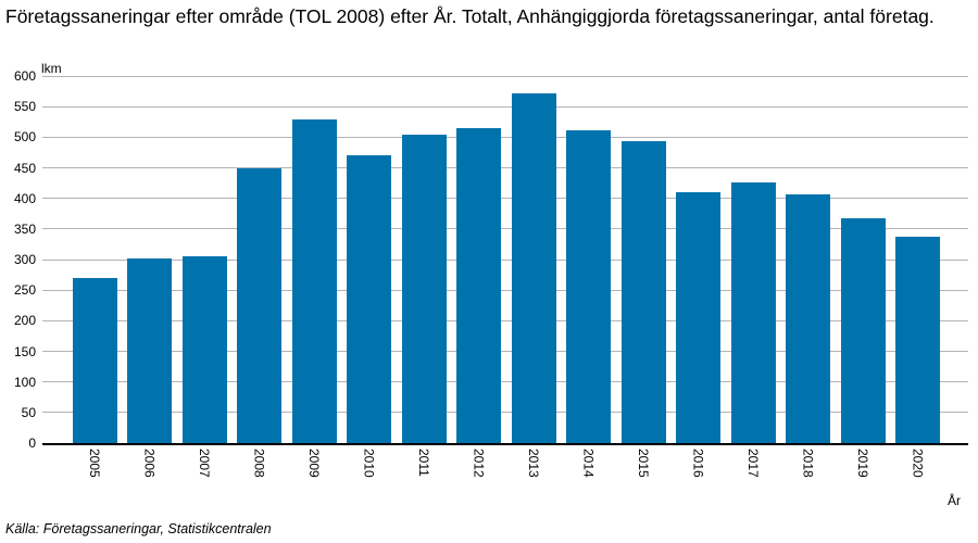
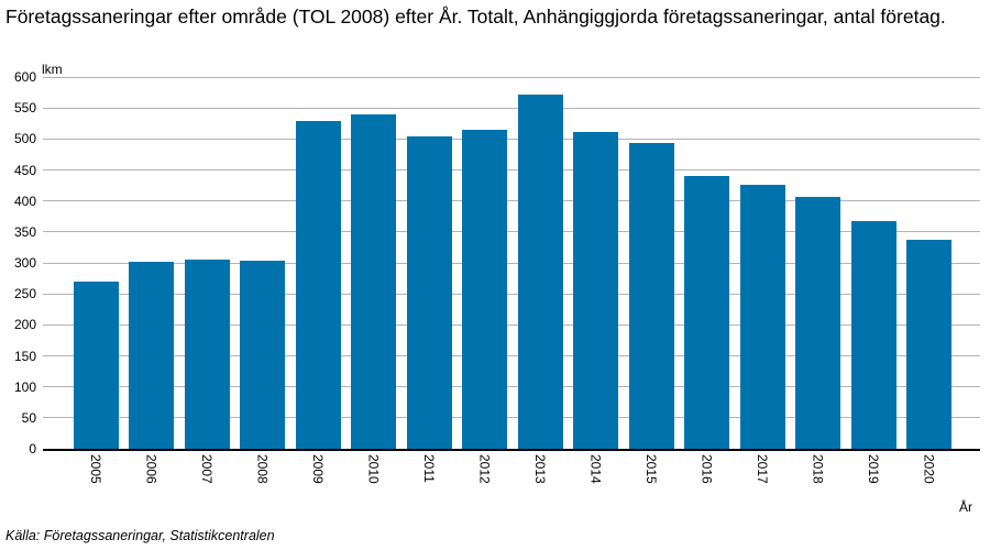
2008: 450 -> 300
2010: 470 -> 540
2016: 410 -> 440
